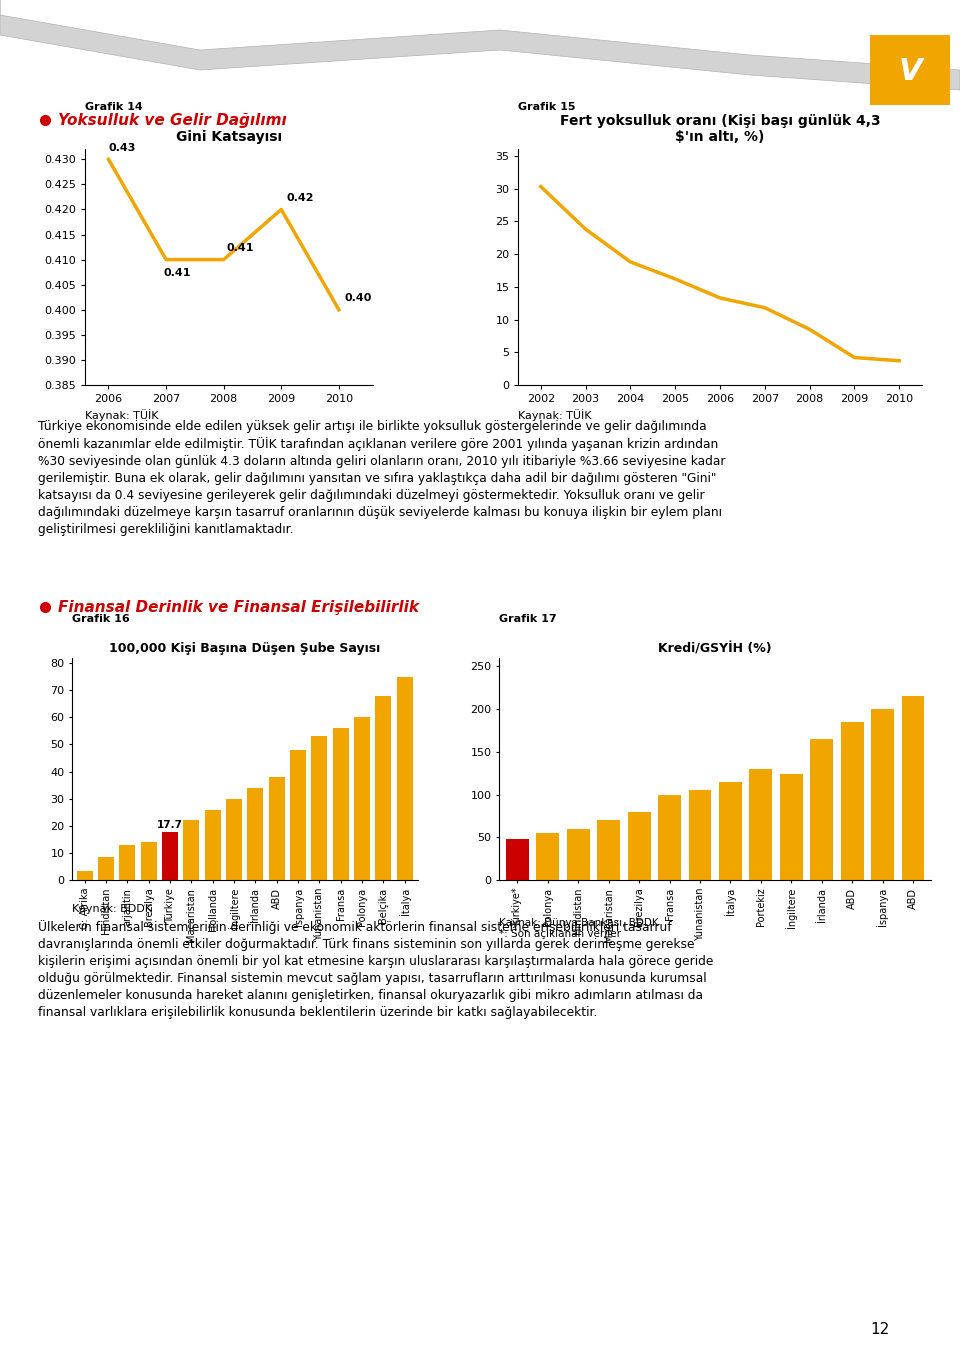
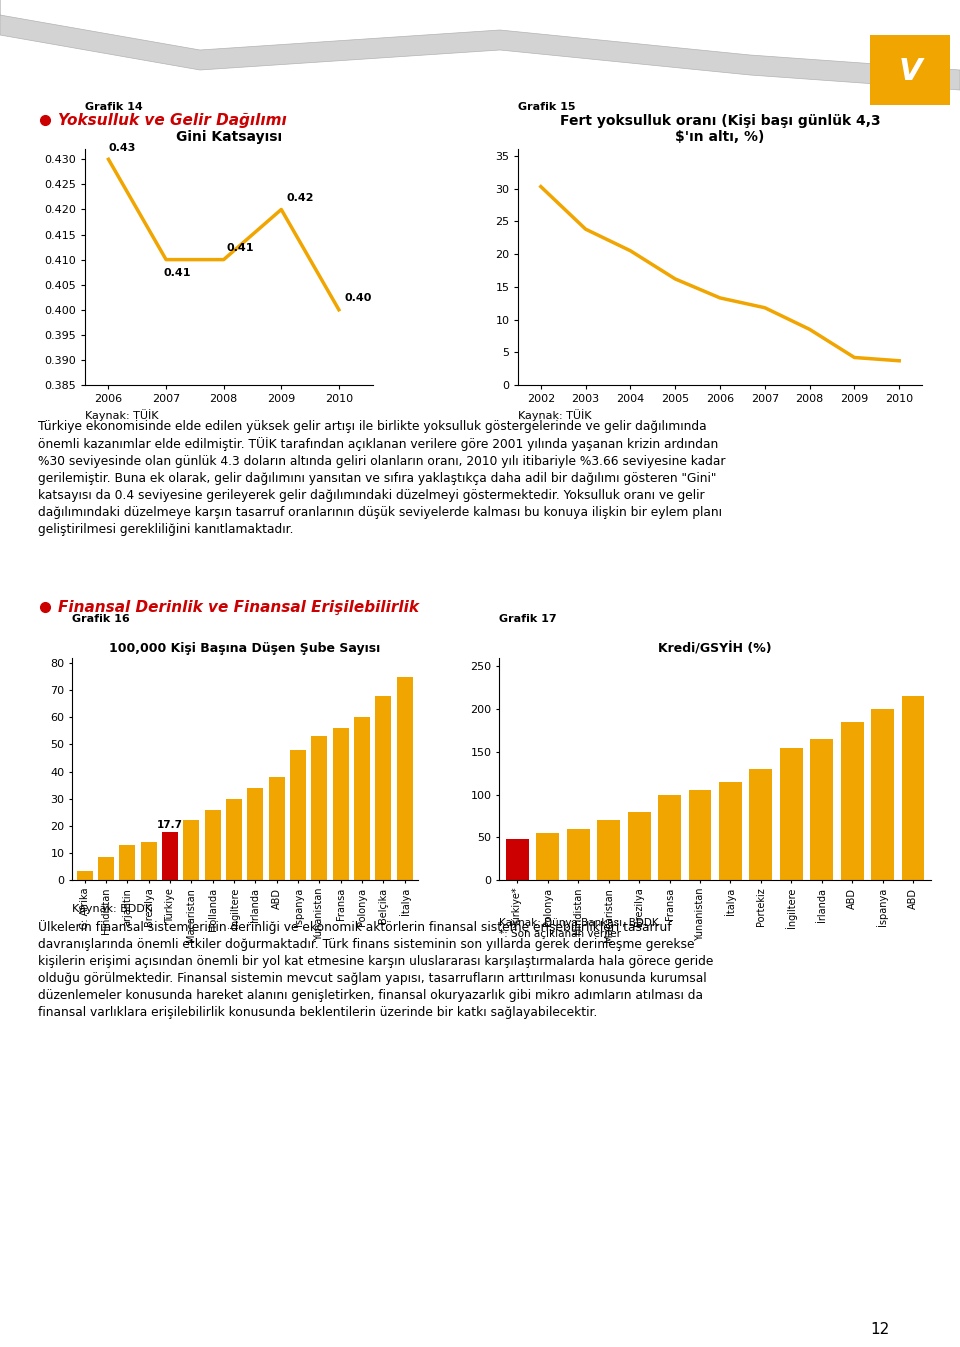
Fert yoksulluk oranı (Kişi başı günlük 4,3 $'ın altı, %)/2004: 18.8 -> 20.5
Kredi/GSYİH (%)/İngiltere: 124 -> 155
